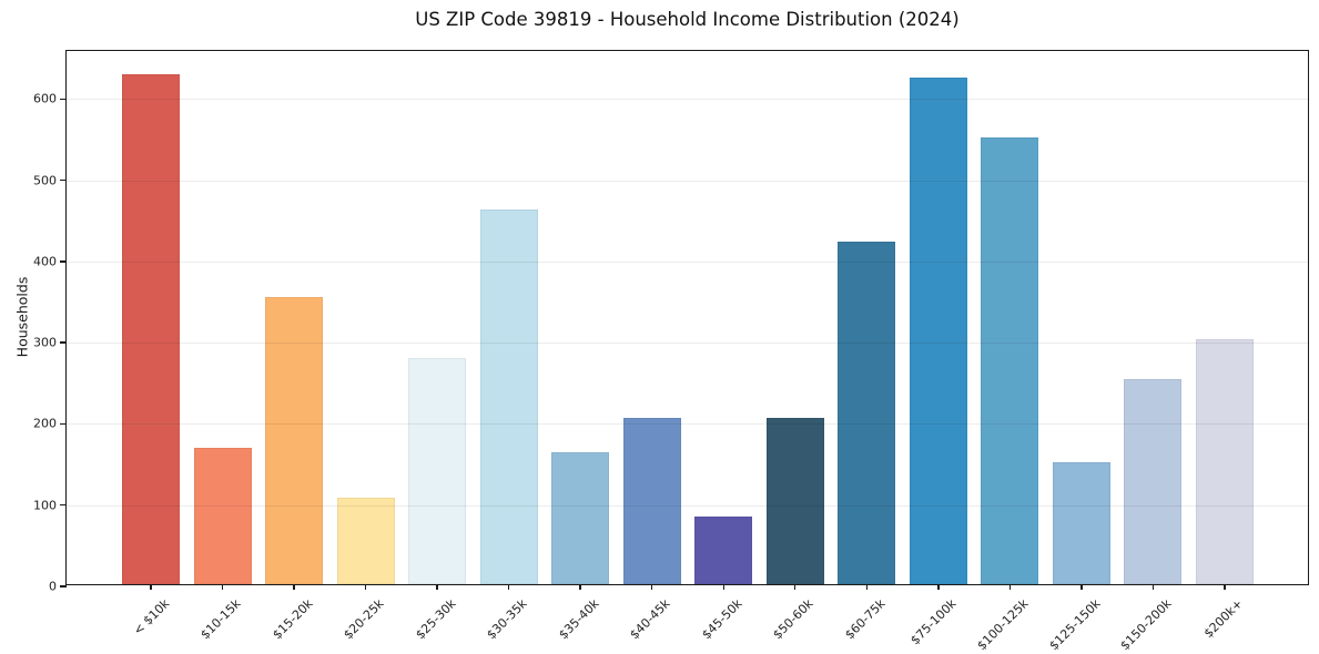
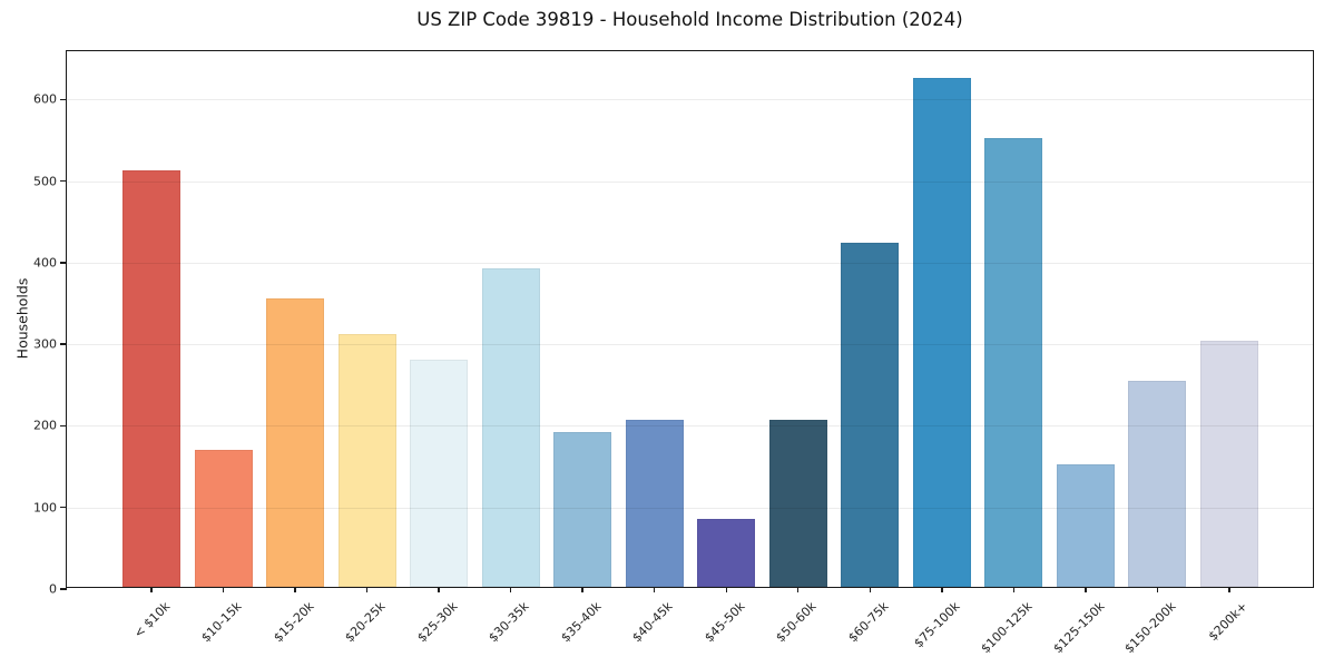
< $10k: 630 -> 510
$20-25k: 110 -> 310
$30-35k: 460 -> 390
$35-40k: 160 -> 190
